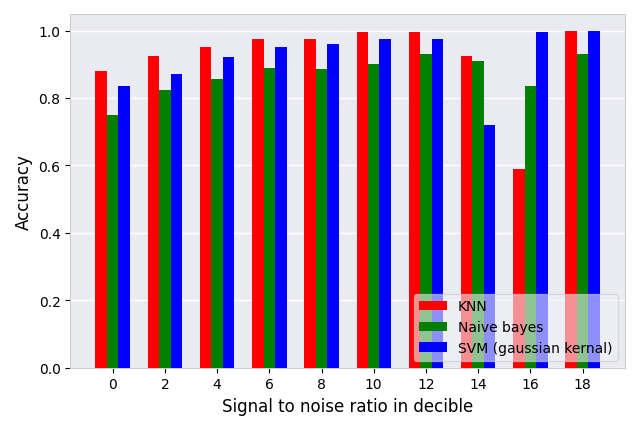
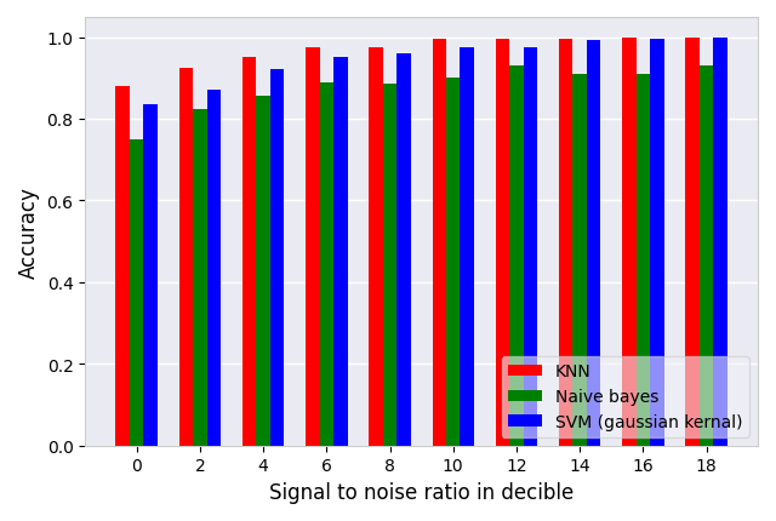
KNN/14: 0.925 -> 0.995
SVM (gaussian kernal)/14: 0.720 -> 0.992
KNN/16: 0.590 -> 0.998
Naive bayes/16: 0.835 -> 0.910
